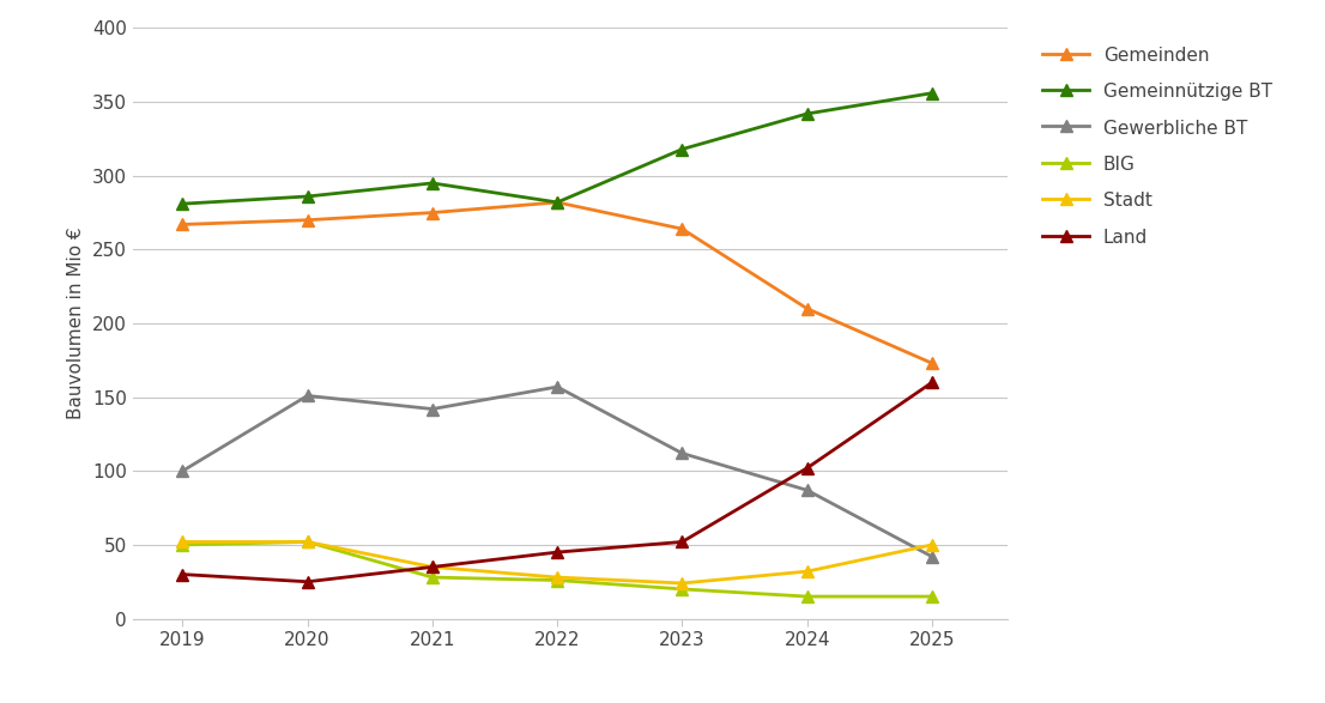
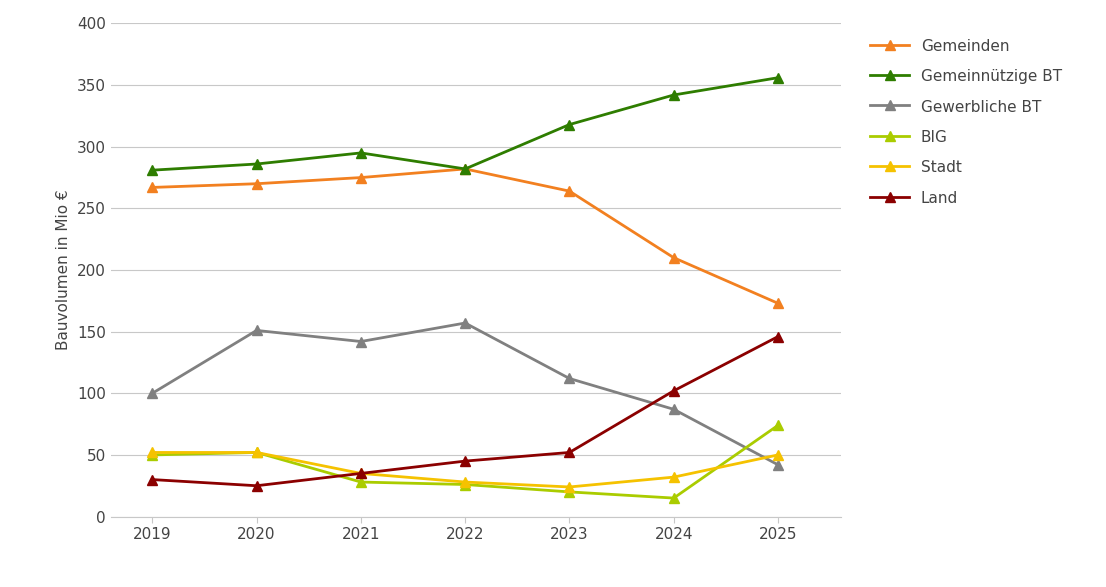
BIG/2025: 15 -> 74
Land/2025: 160 -> 146
